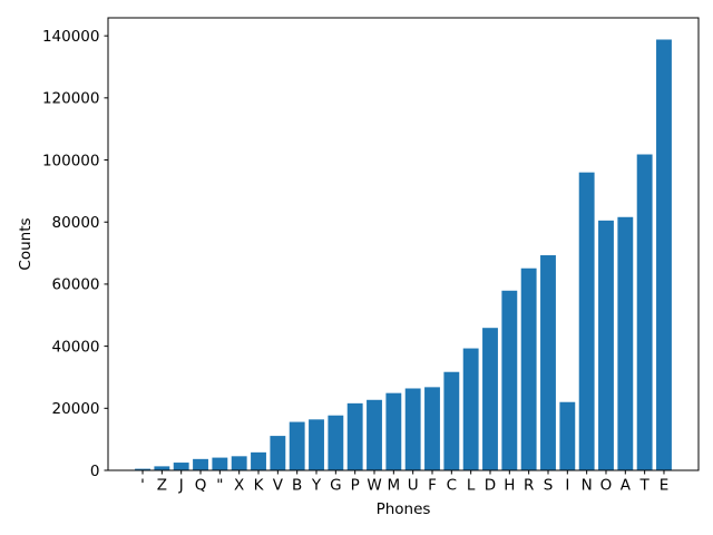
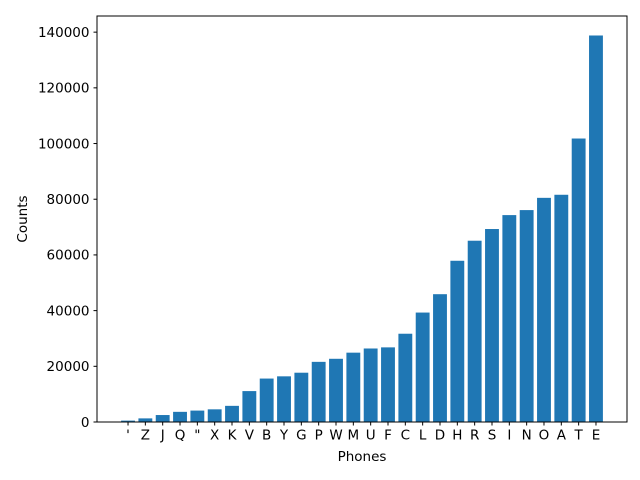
I: 22000 -> 74000
N: 96000 -> 76000
